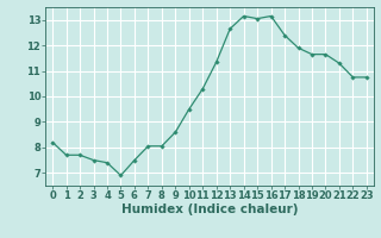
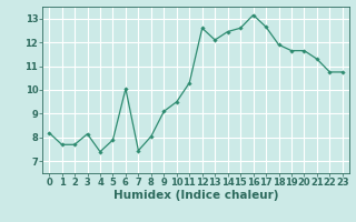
3: 7.50 -> 8.15
5: 6.90 -> 7.90
6: 7.50 -> 10.05
7: 8.05 -> 7.45
9: 8.60 -> 9.10
12: 11.35 -> 12.60
13: 12.65 -> 12.10
14: 13.15 -> 12.45
15: 13.05 -> 12.60
17: 12.40 -> 12.65
